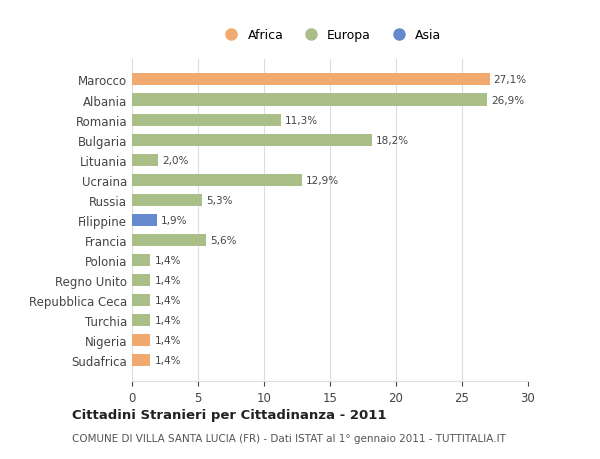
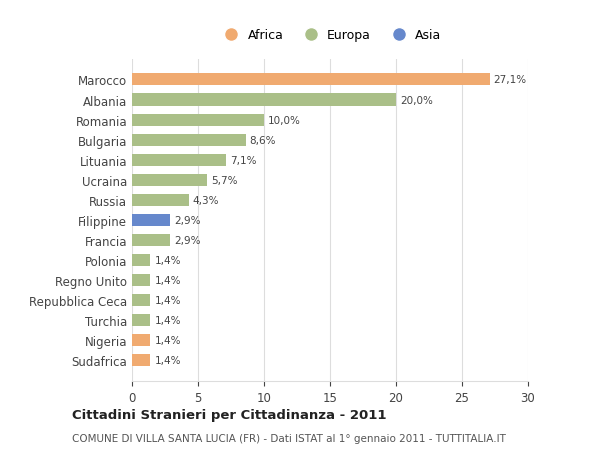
Albania: 26,9% -> 20,0%
Romania: 11,3% -> 10,0%
Bulgaria: 18,2% -> 8,6%
Lituania: 2,0% -> 7,1%
Ucraina: 12,9% -> 5,7%
Russia: 5,3% -> 4,3%
Filippine: 1,9% -> 2,9%
Francia: 5,6% -> 2,9%
